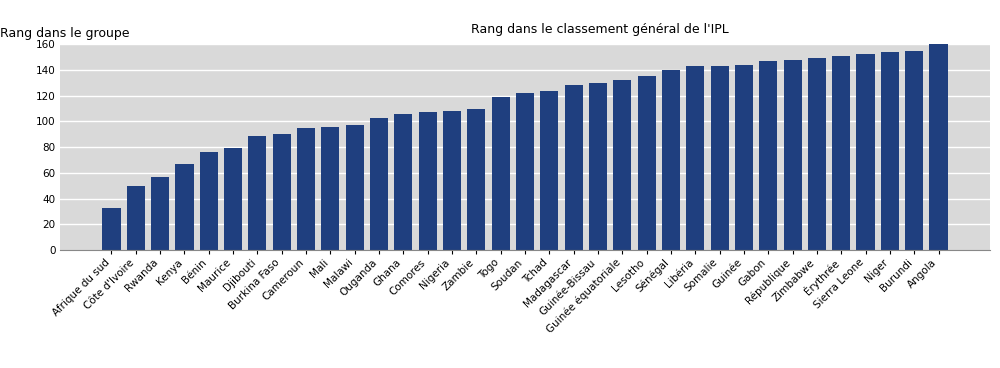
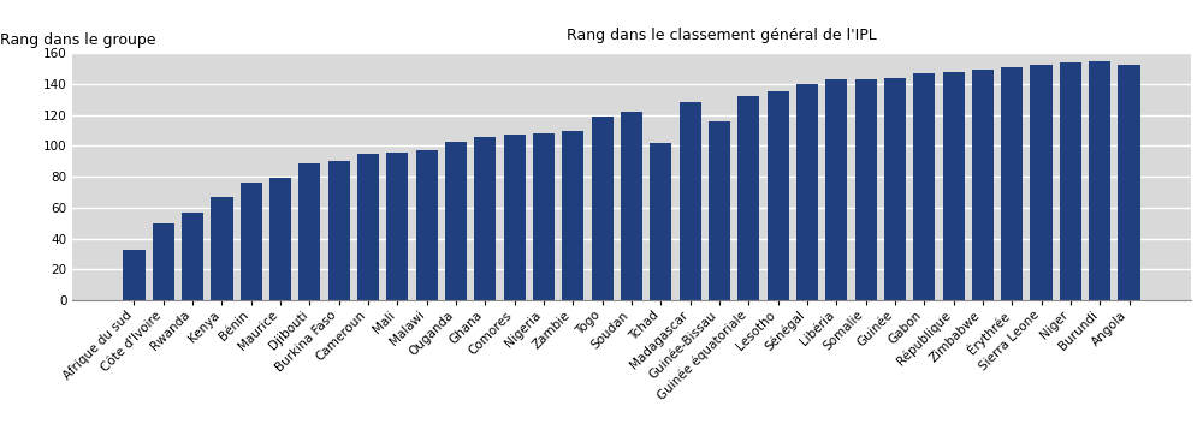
Tchad: 124 -> 102
Guinée-Bissau: 130 -> 116
Angola: 160 -> 152
